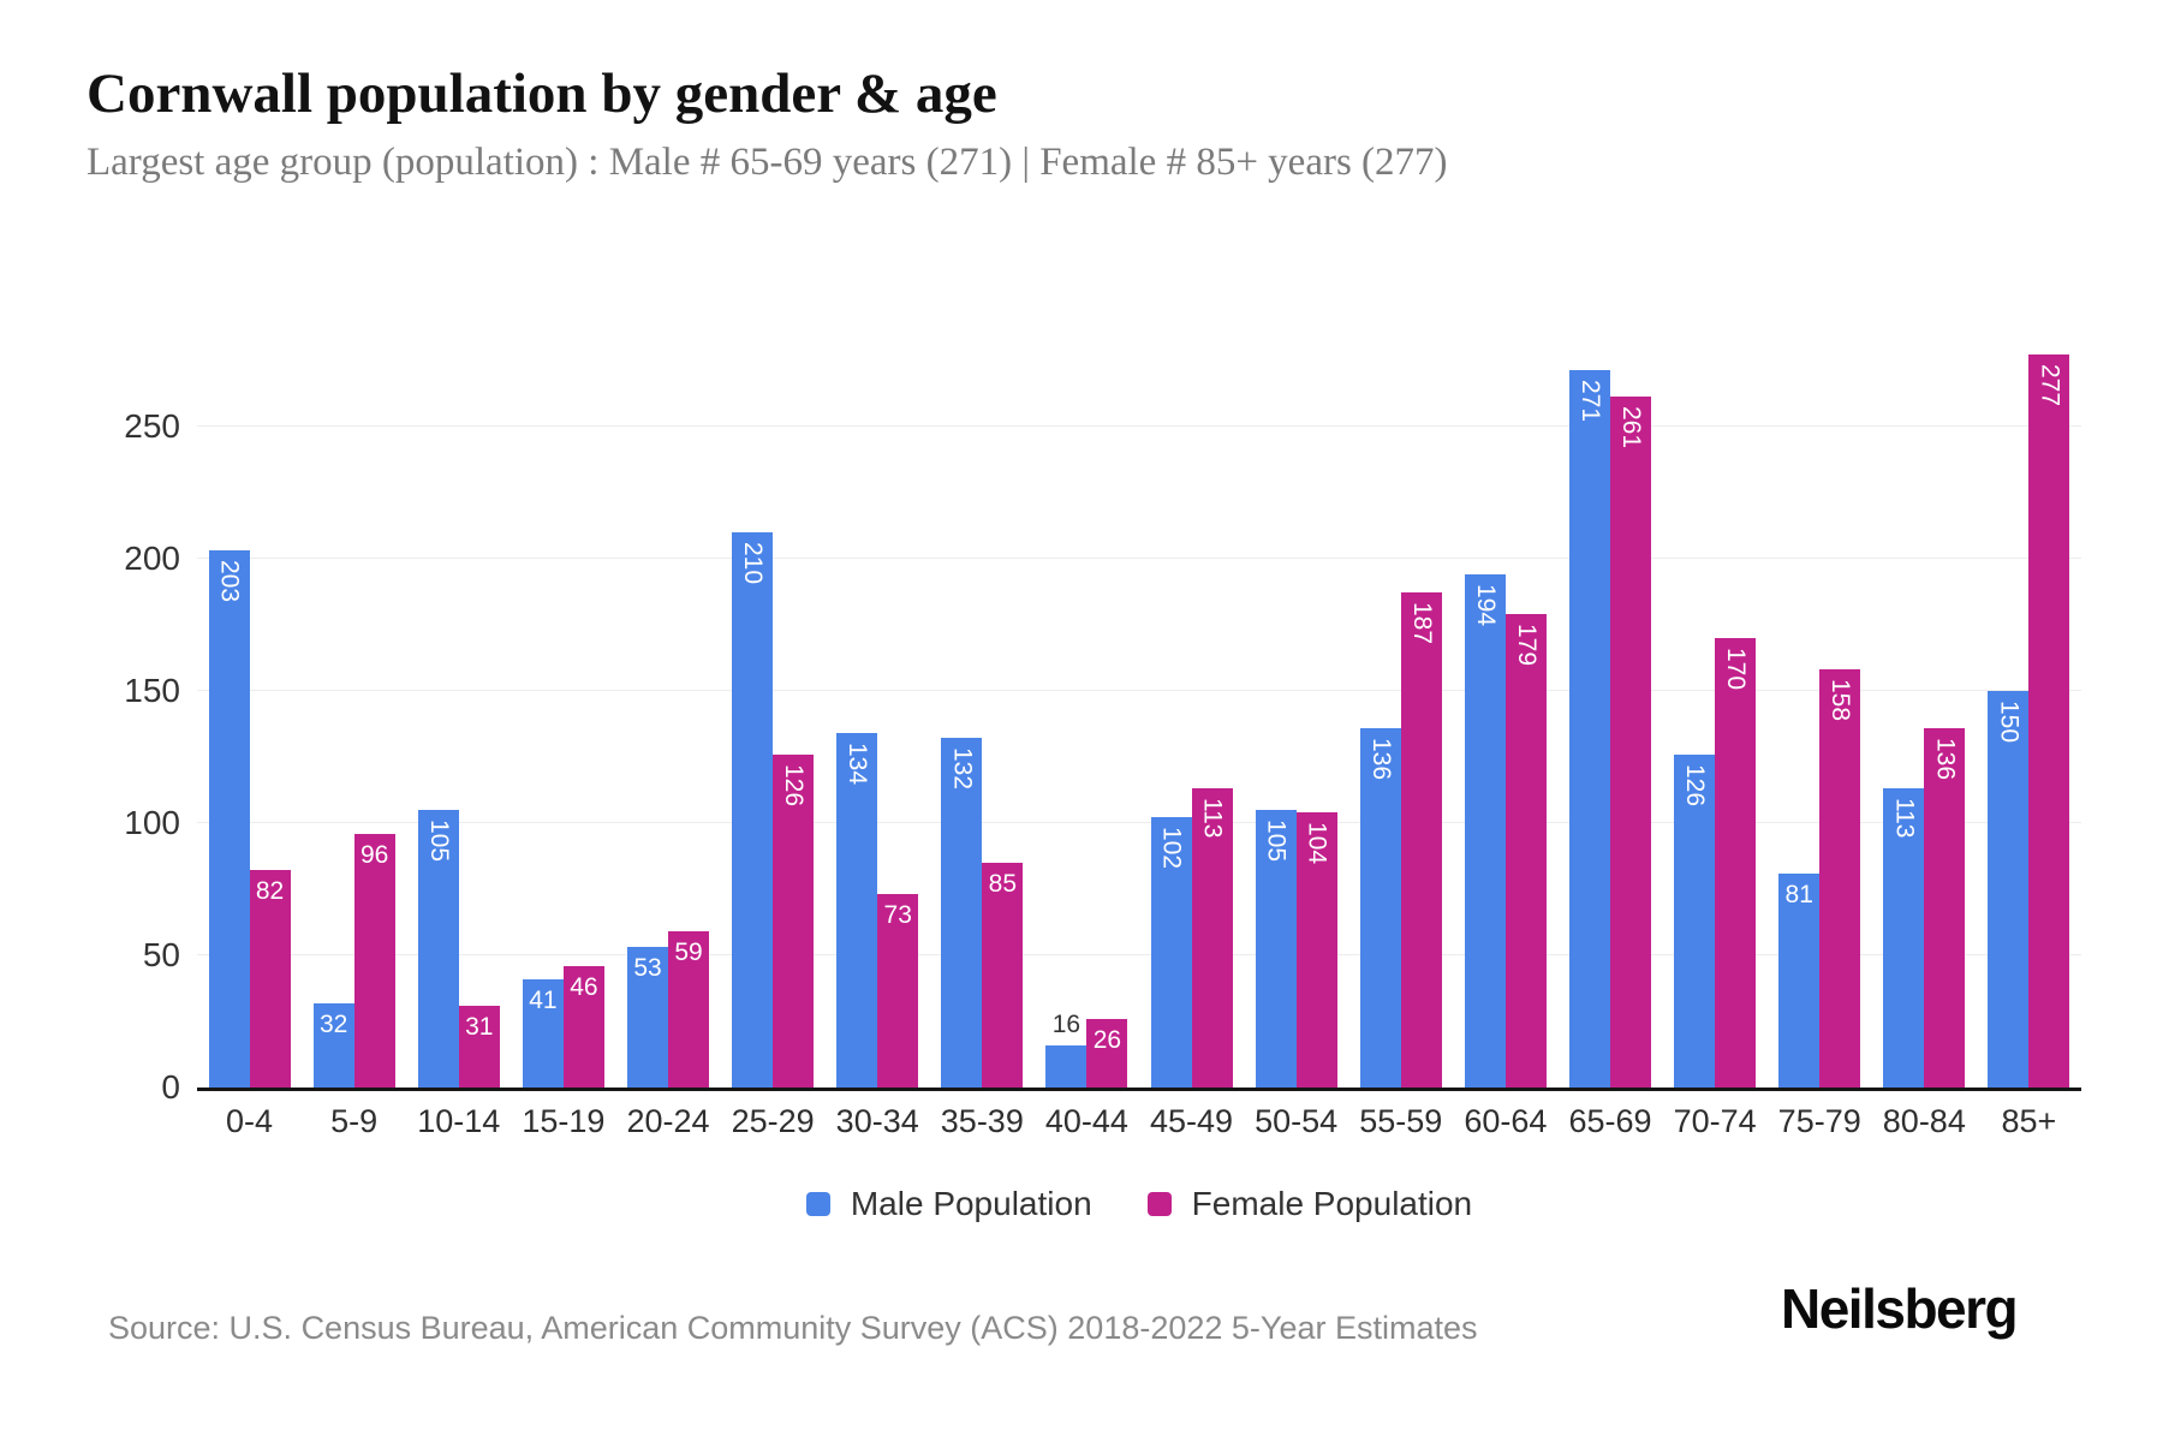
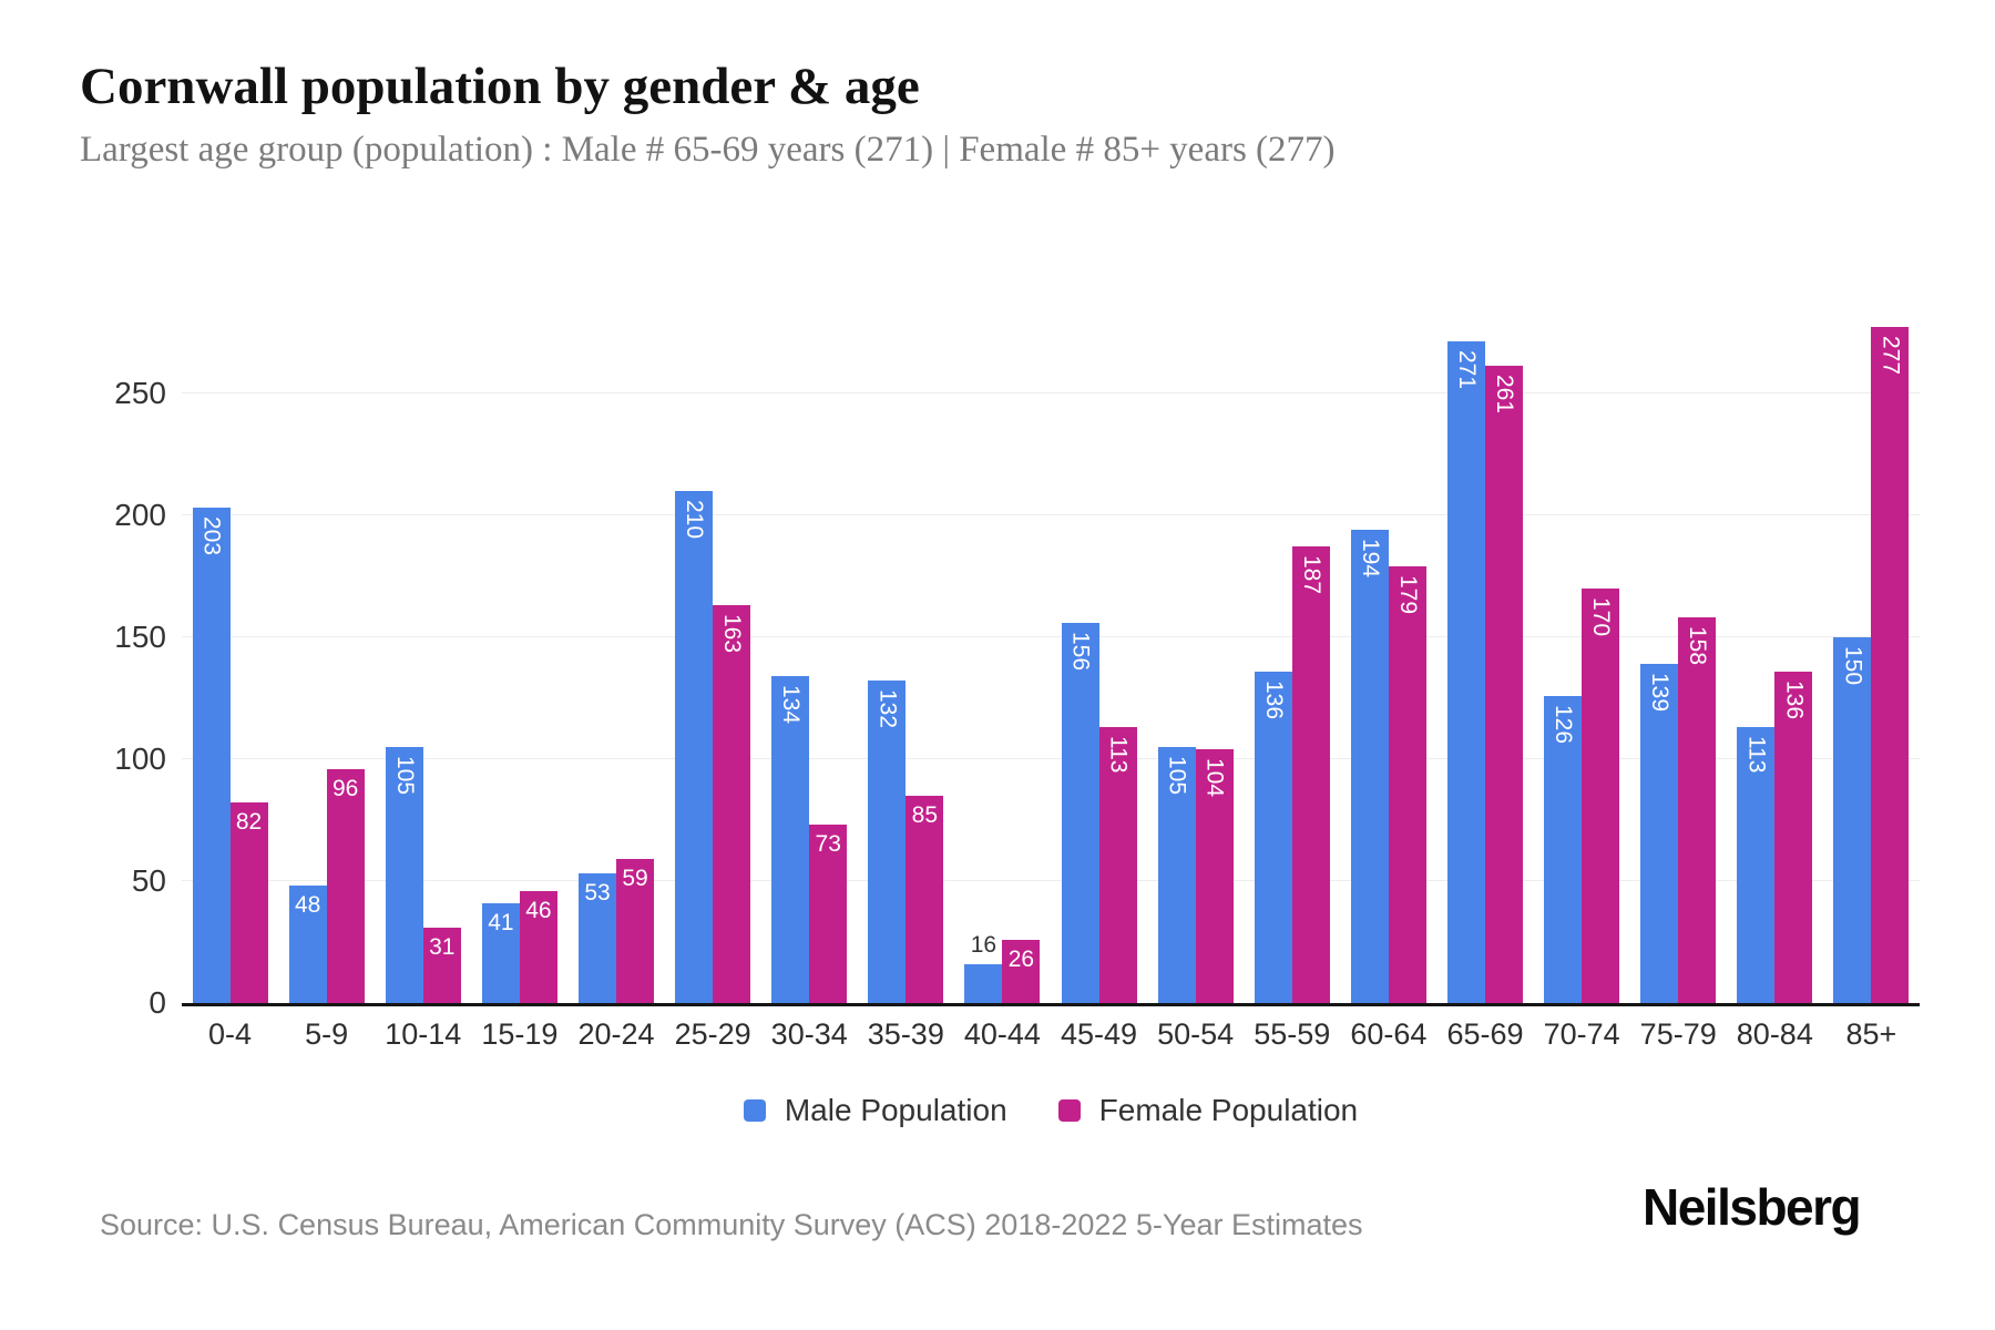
Male Population/5-9: 32 -> 48
Female Population/25-29: 126 -> 163
Male Population/45-49: 102 -> 156
Male Population/75-79: 81 -> 139
